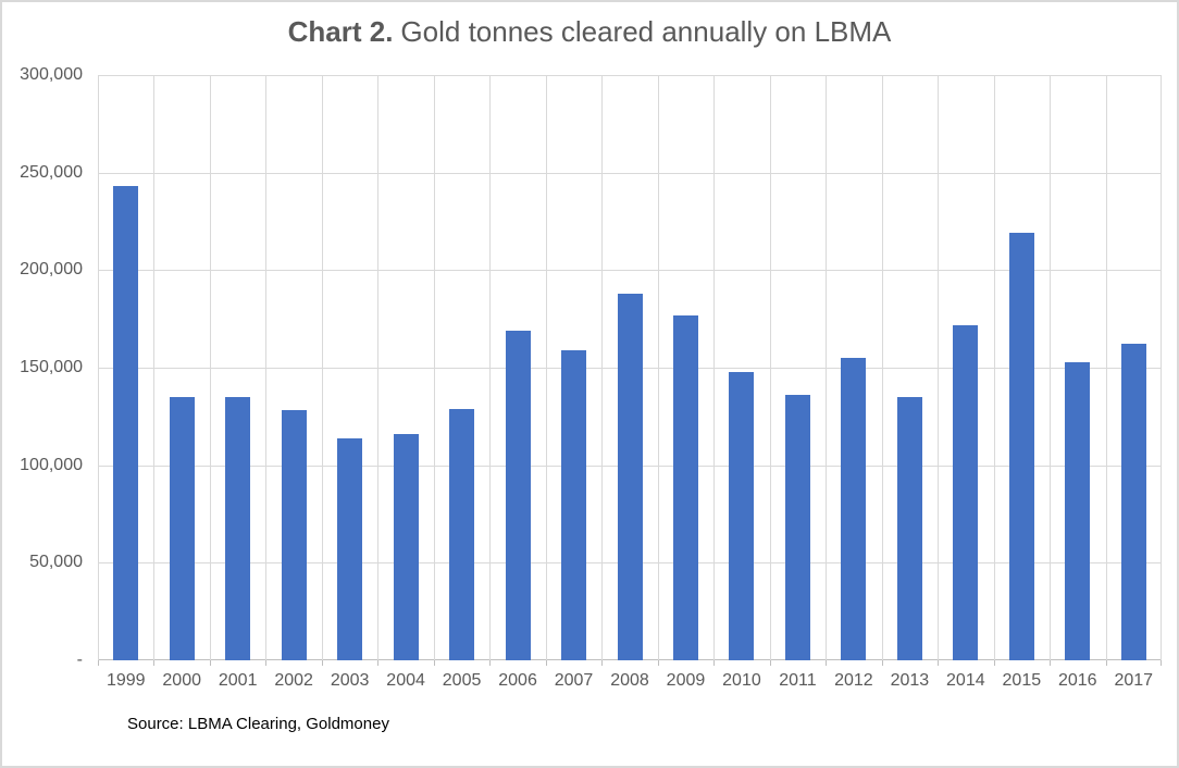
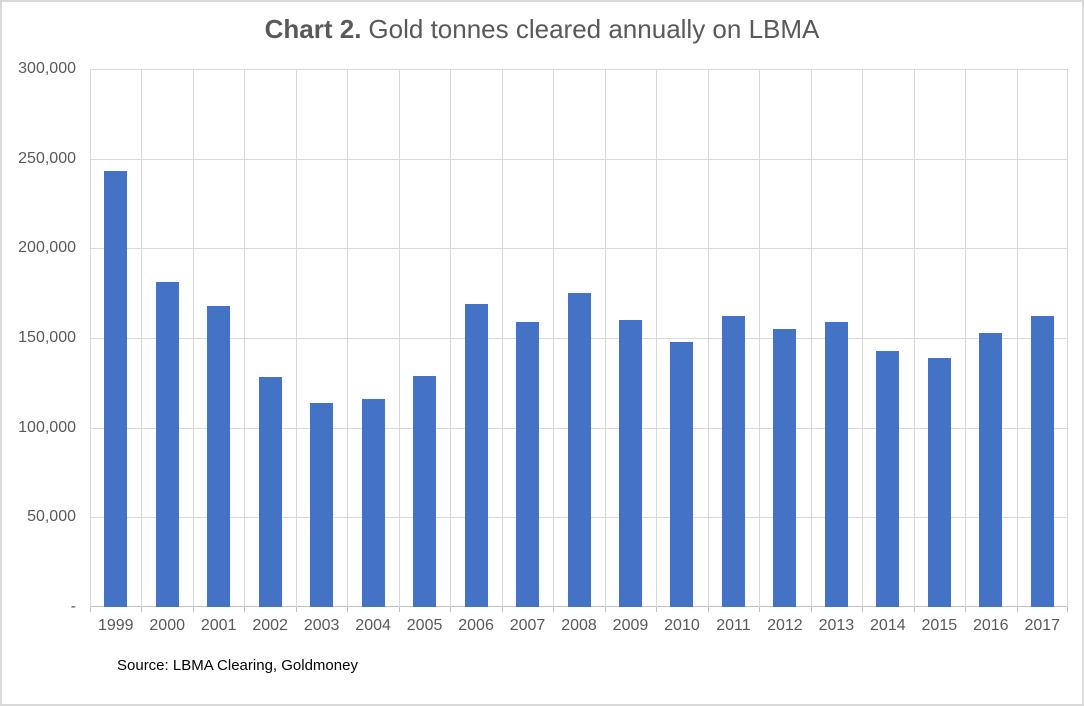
2000: 135000 -> 181000
2001: 135000 -> 168000
2008: 188000 -> 175000
2009: 177000 -> 160000
2011: 136000 -> 162000
2013: 135000 -> 159000
2014: 172000 -> 143000
2015: 219000 -> 139000
